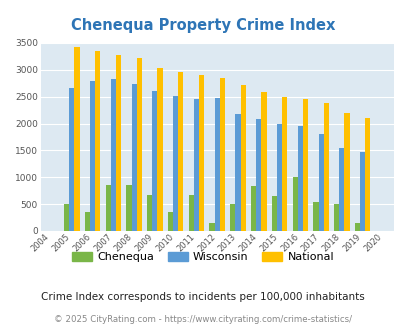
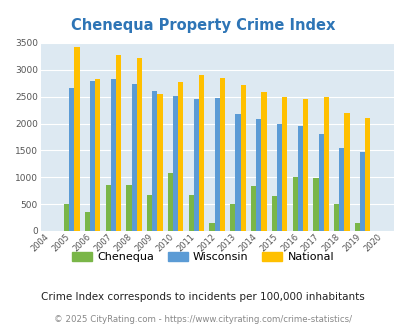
National/2006: 3340 -> 2820
National/2009: 3040 -> 2540
Chenequa/2010: 350 -> 1080
National/2010: 2950 -> 2780
Chenequa/2017: 540 -> 980
National/2017: 2380 -> 2500
